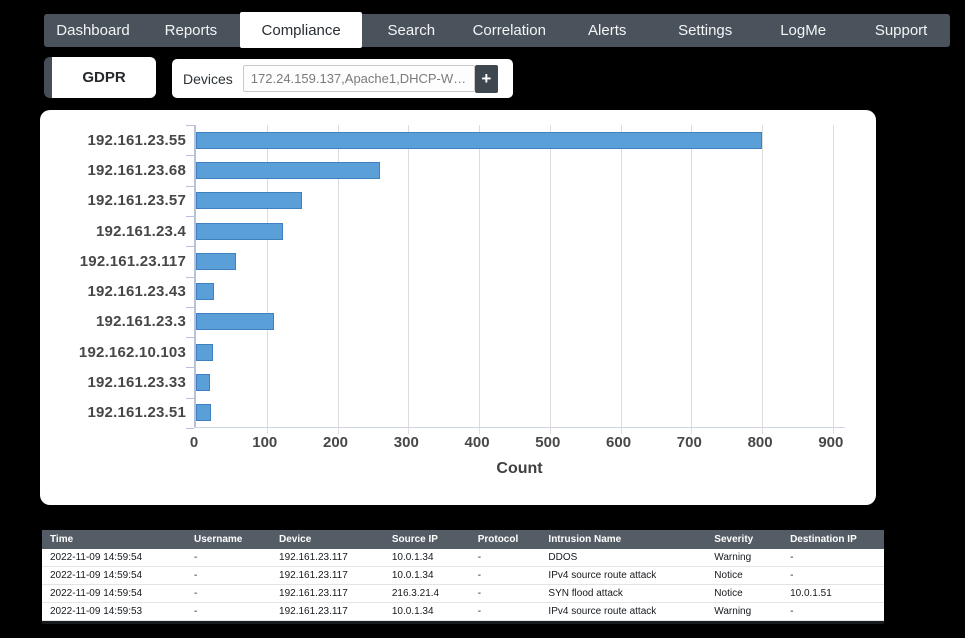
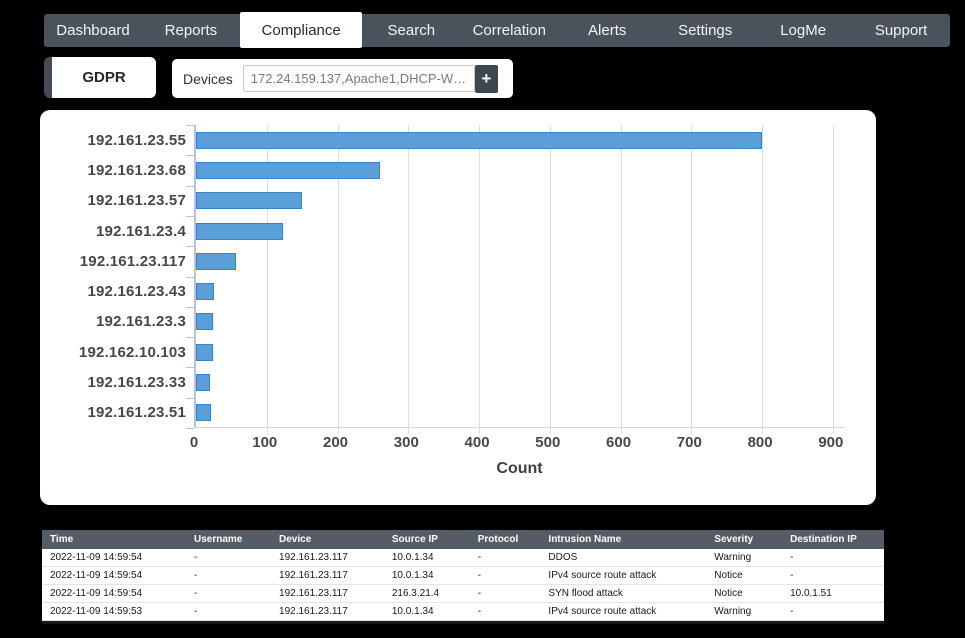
192.161.23.3: 110 -> 20
